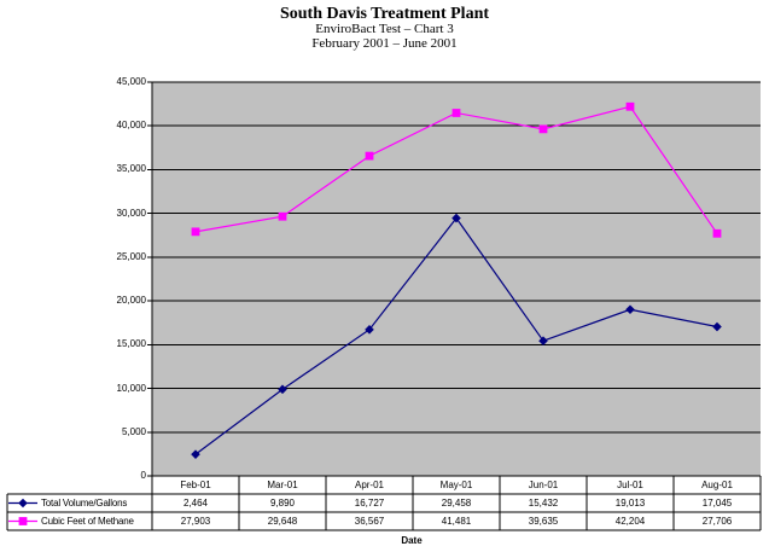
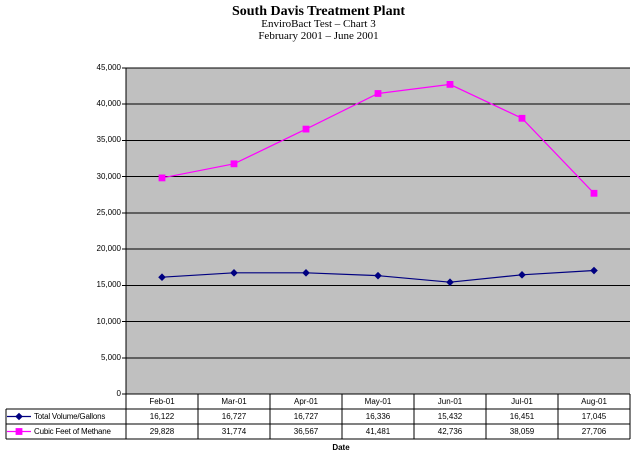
Total Volume/Gallons/Feb-01: 2,464 -> 16,122
Cubic Feet of Methane/Feb-01: 27,903 -> 29,828
Total Volume/Gallons/Mar-01: 9,890 -> 16,727
Cubic Feet of Methane/Mar-01: 29,648 -> 31,774
Total Volume/Gallons/May-01: 29,458 -> 16,336
Cubic Feet of Methane/Jun-01: 39,635 -> 42,736
Total Volume/Gallons/Jul-01: 19,013 -> 16,451
Cubic Feet of Methane/Jul-01: 42,204 -> 38,059
